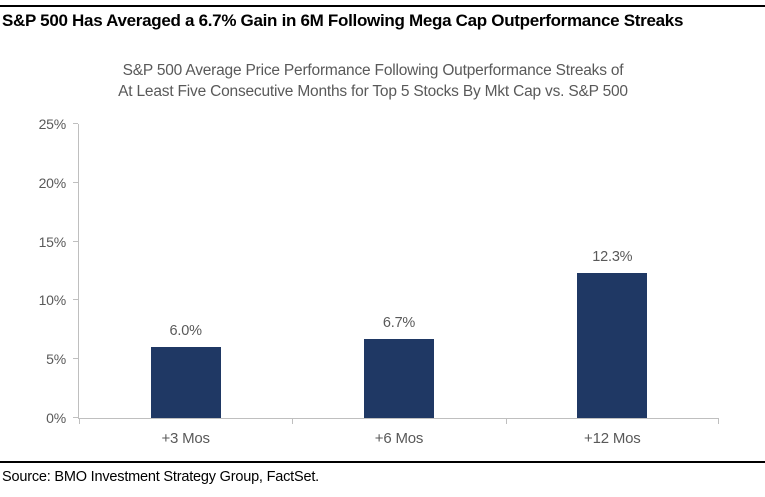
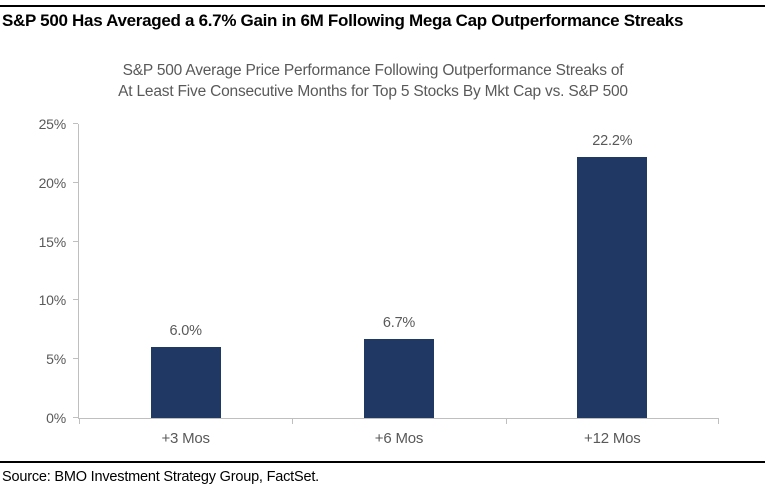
+12 Mos: 12.3% -> 22.2%
